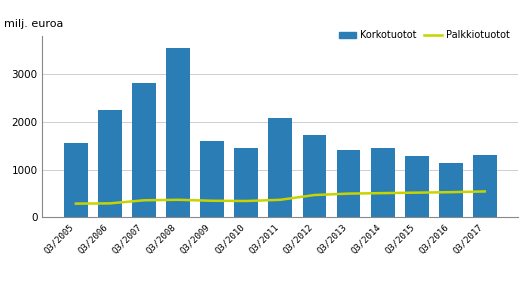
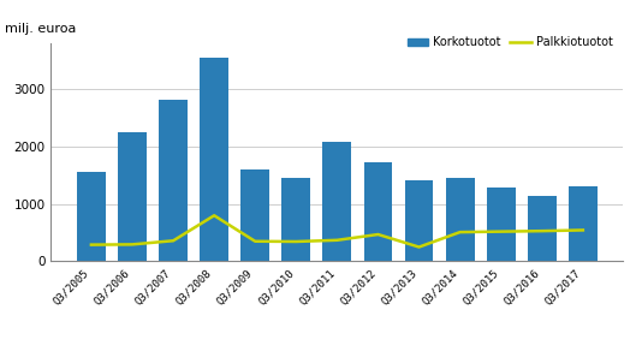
Palkkiotuotot/Q3/2008: 370 -> 800
Palkkiotuotot/Q3/2013: 500 -> 250
